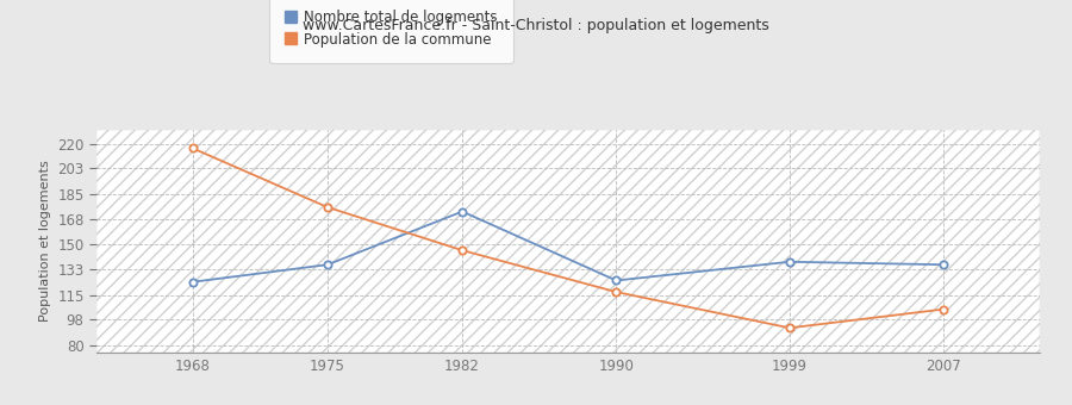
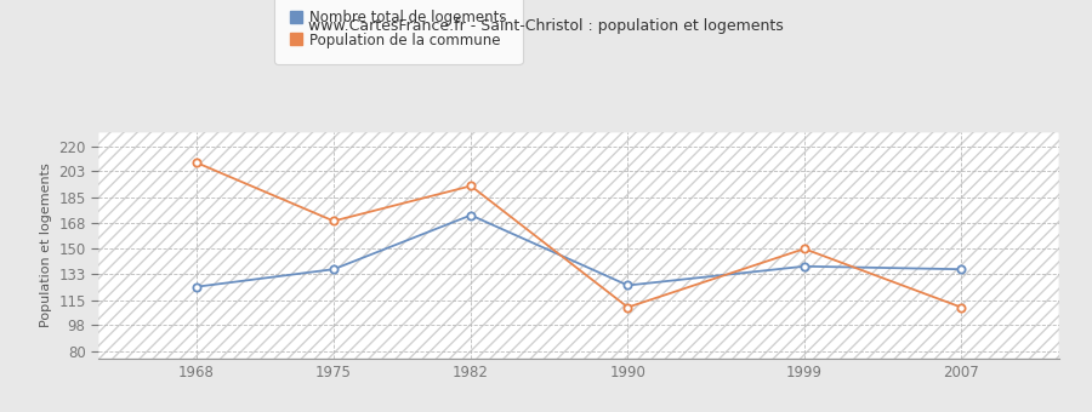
Population de la commune/1968: 217 -> 209
Population de la commune/1975: 176 -> 169
Population de la commune/1982: 146 -> 193
Population de la commune/1990: 117 -> 110
Population de la commune/1999: 92 -> 150
Population de la commune/2007: 105 -> 110
